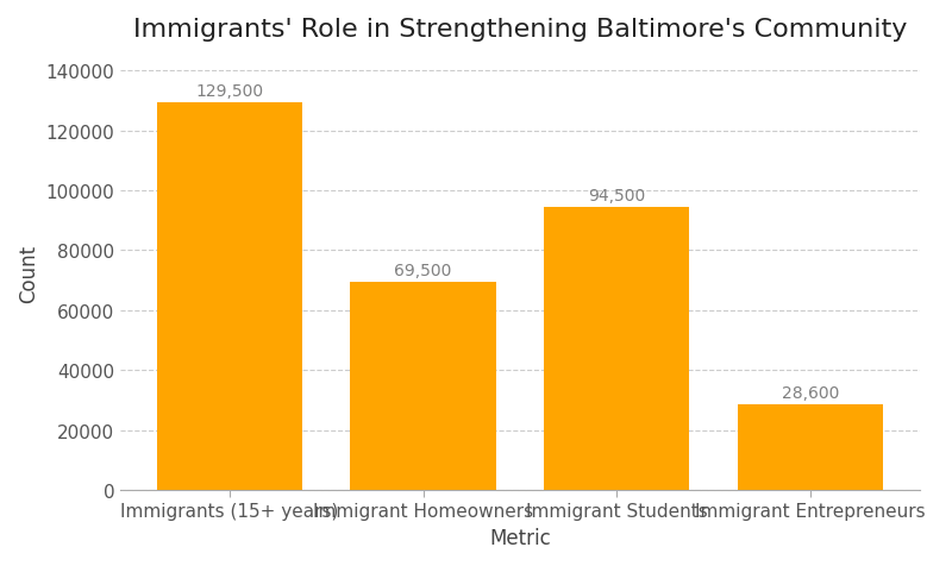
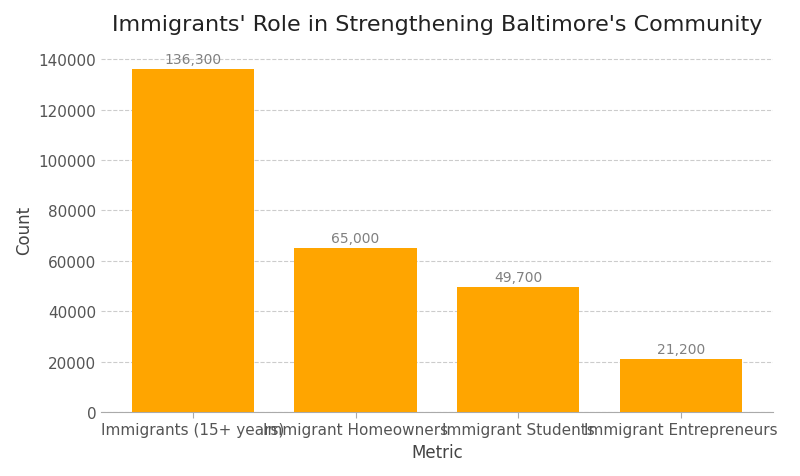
Immigrants (15+ years): 129,500 -> 136,300
Immigrant Homeowners: 69,500 -> 65,000
Immigrant Students: 94,500 -> 49,700
Immigrant Entrepreneurs: 28,600 -> 21,200
